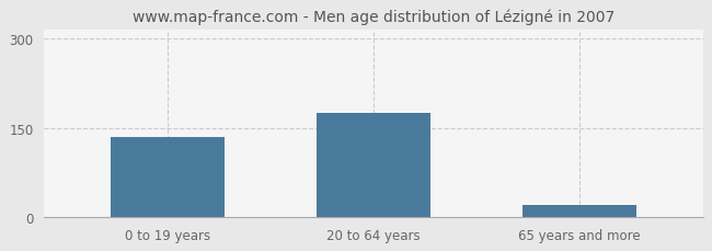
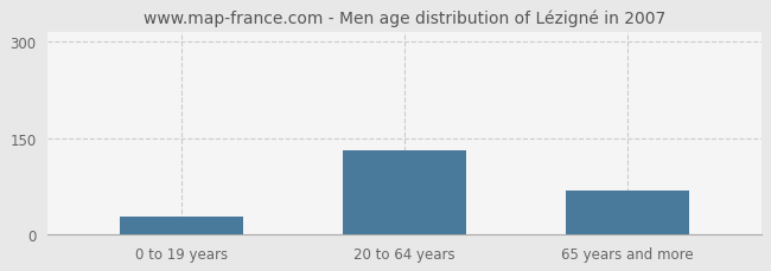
0 to 19 years: 135 -> 28
20 to 64 years: 175 -> 130
65 years and more: 20 -> 68
